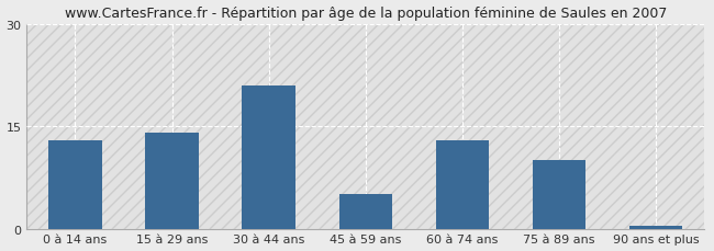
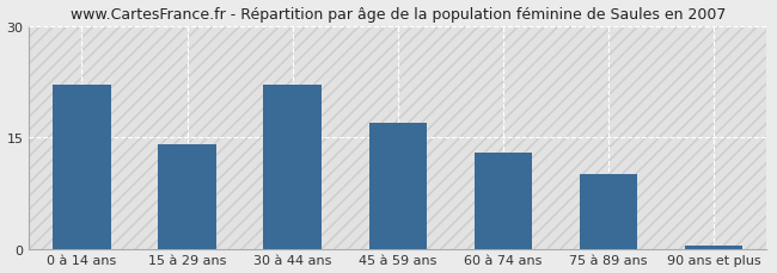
0 à 14 ans: 13.0 -> 22.0
30 à 44 ans: 21.0 -> 22.0
45 à 59 ans: 5.0 -> 17.0
